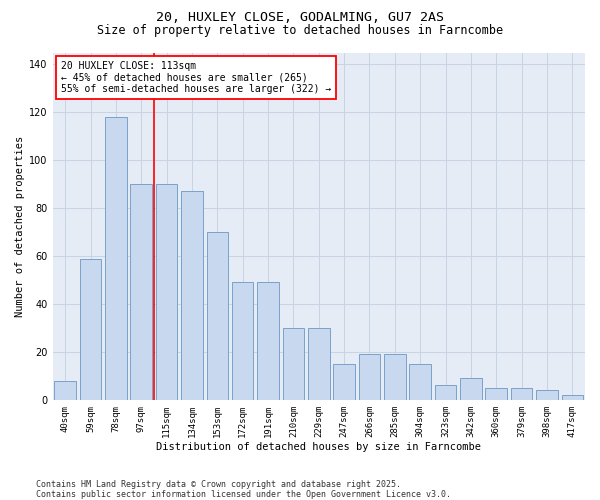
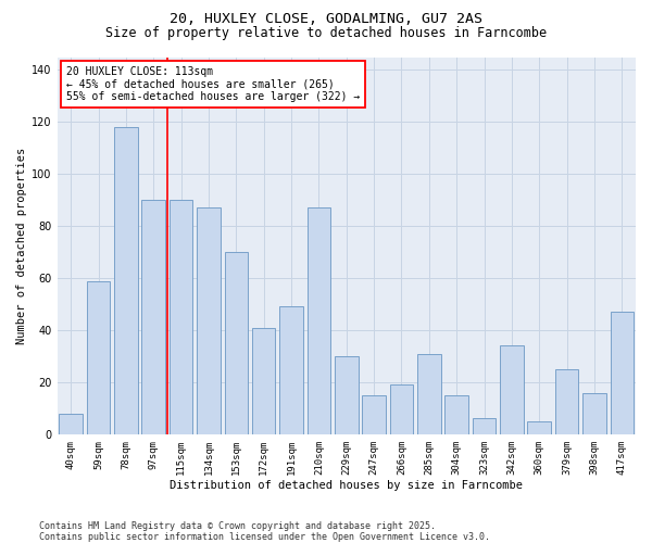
172sqm: 49 -> 41
210sqm: 30 -> 87
285sqm: 19 -> 31
342sqm: 9 -> 34
379sqm: 5 -> 25
398sqm: 4 -> 16
417sqm: 2 -> 47
